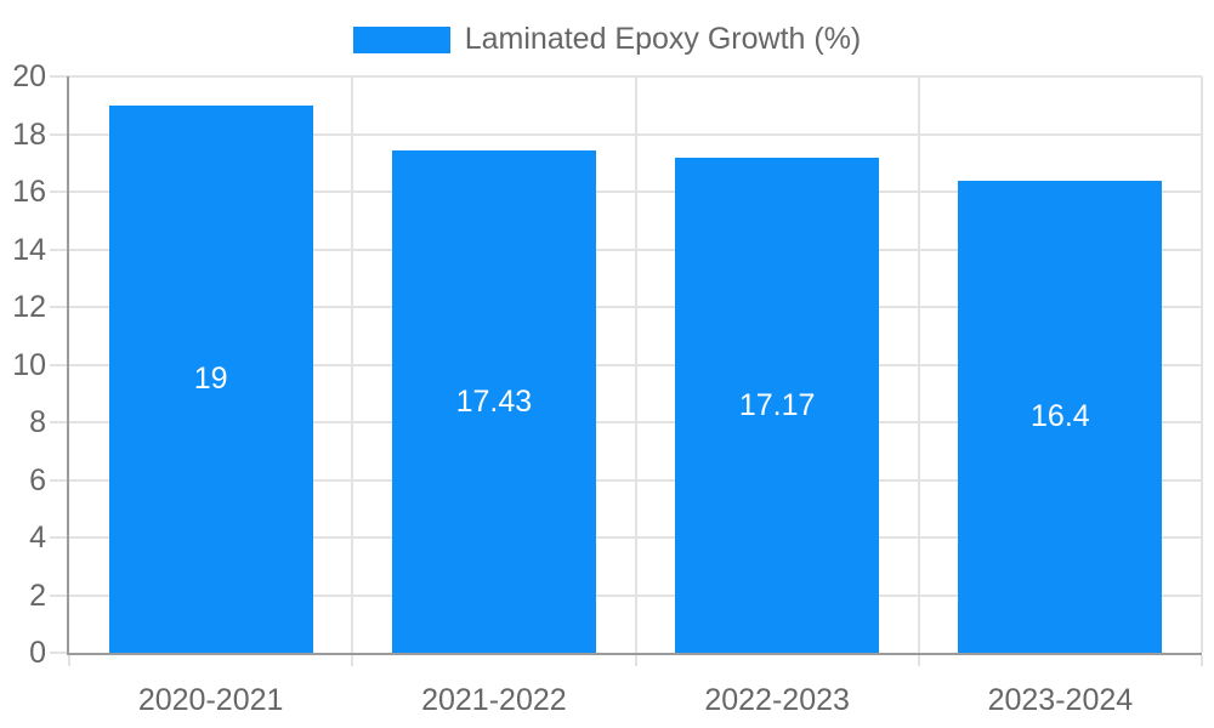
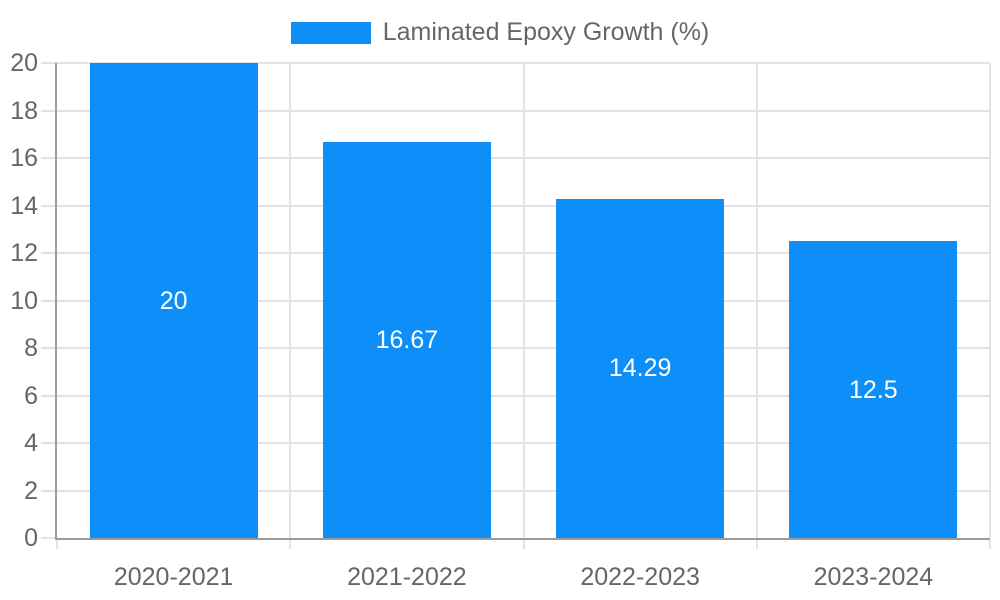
2020-2021: 19 -> 20
2021-2022: 17.43 -> 16.67
2022-2023: 17.17 -> 14.29
2023-2024: 16.4 -> 12.5
